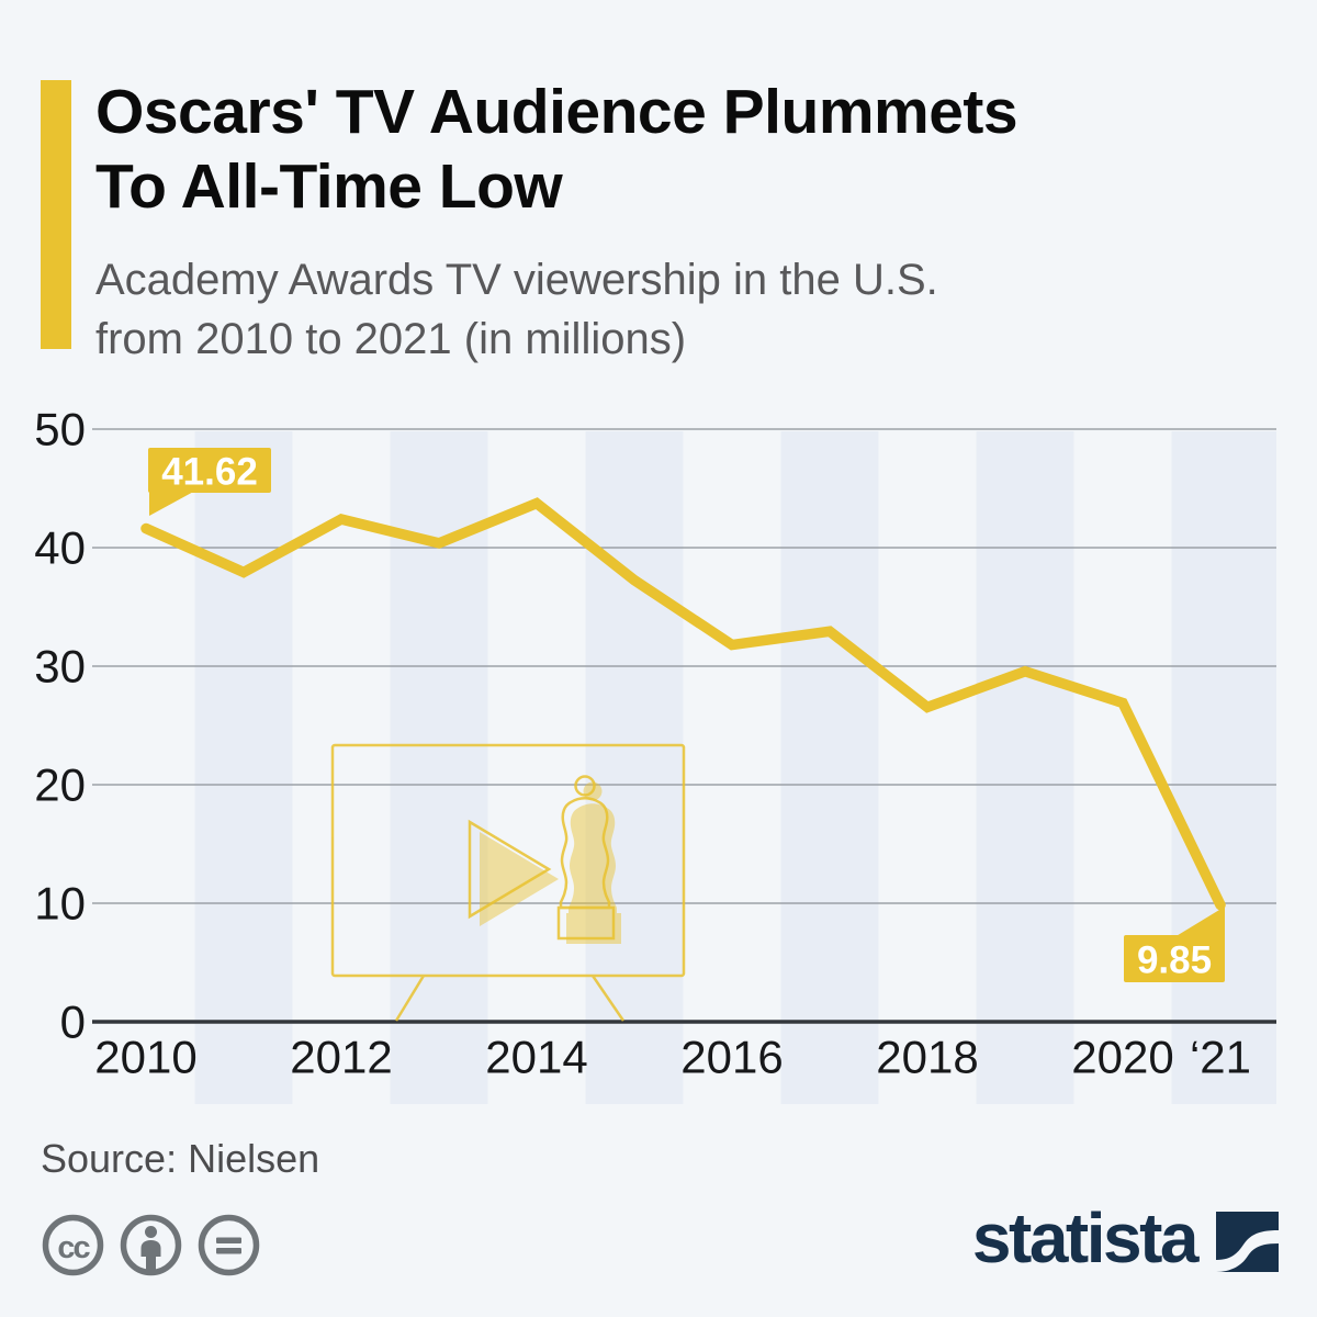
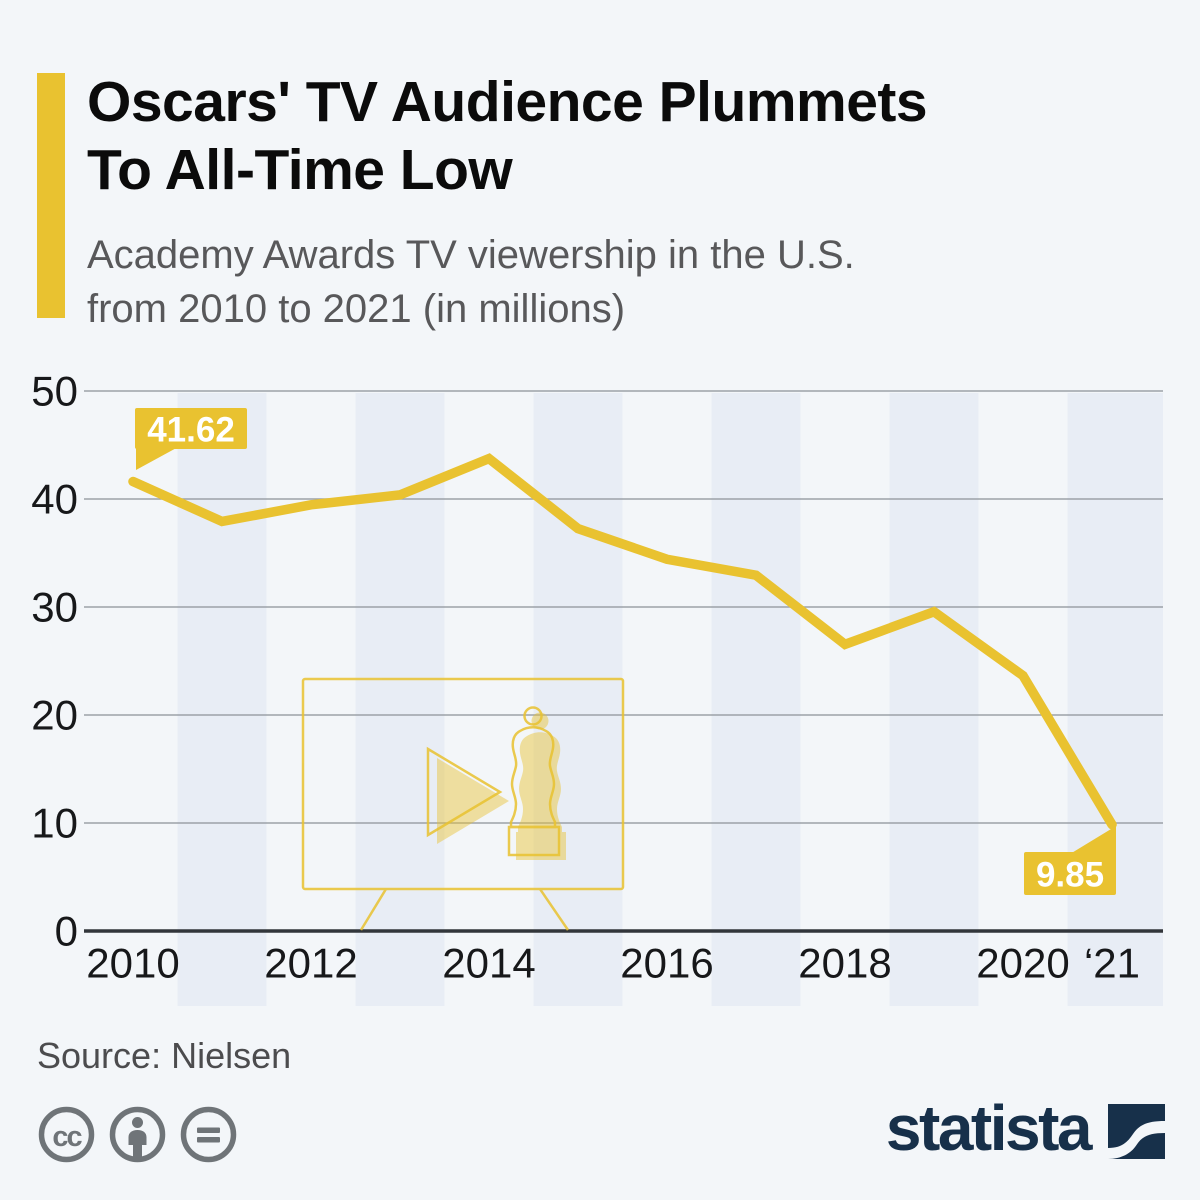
2012: 42.4 -> 39.5
2016: 31.8 -> 34.4
2020: 26.9 -> 23.6
